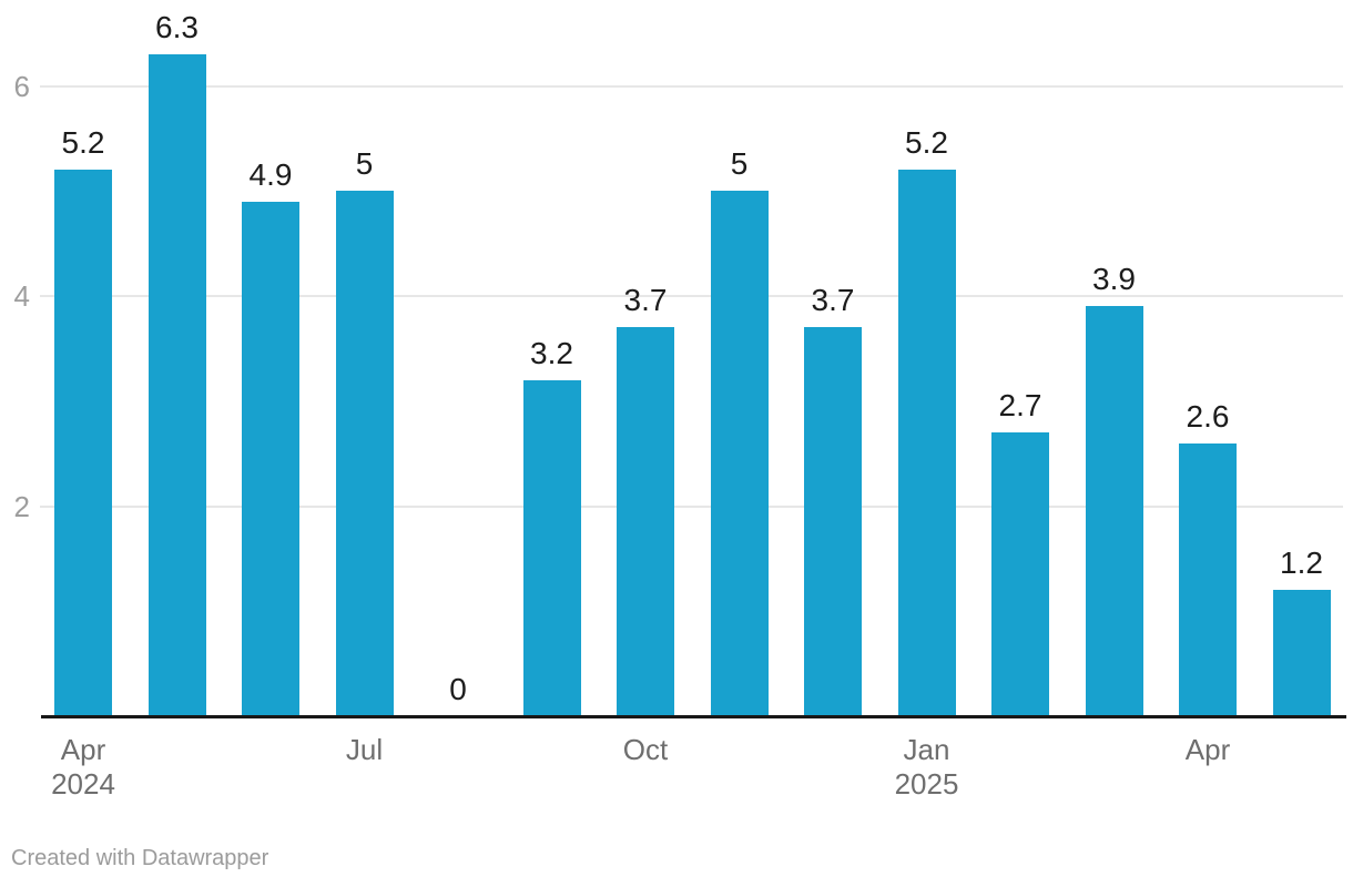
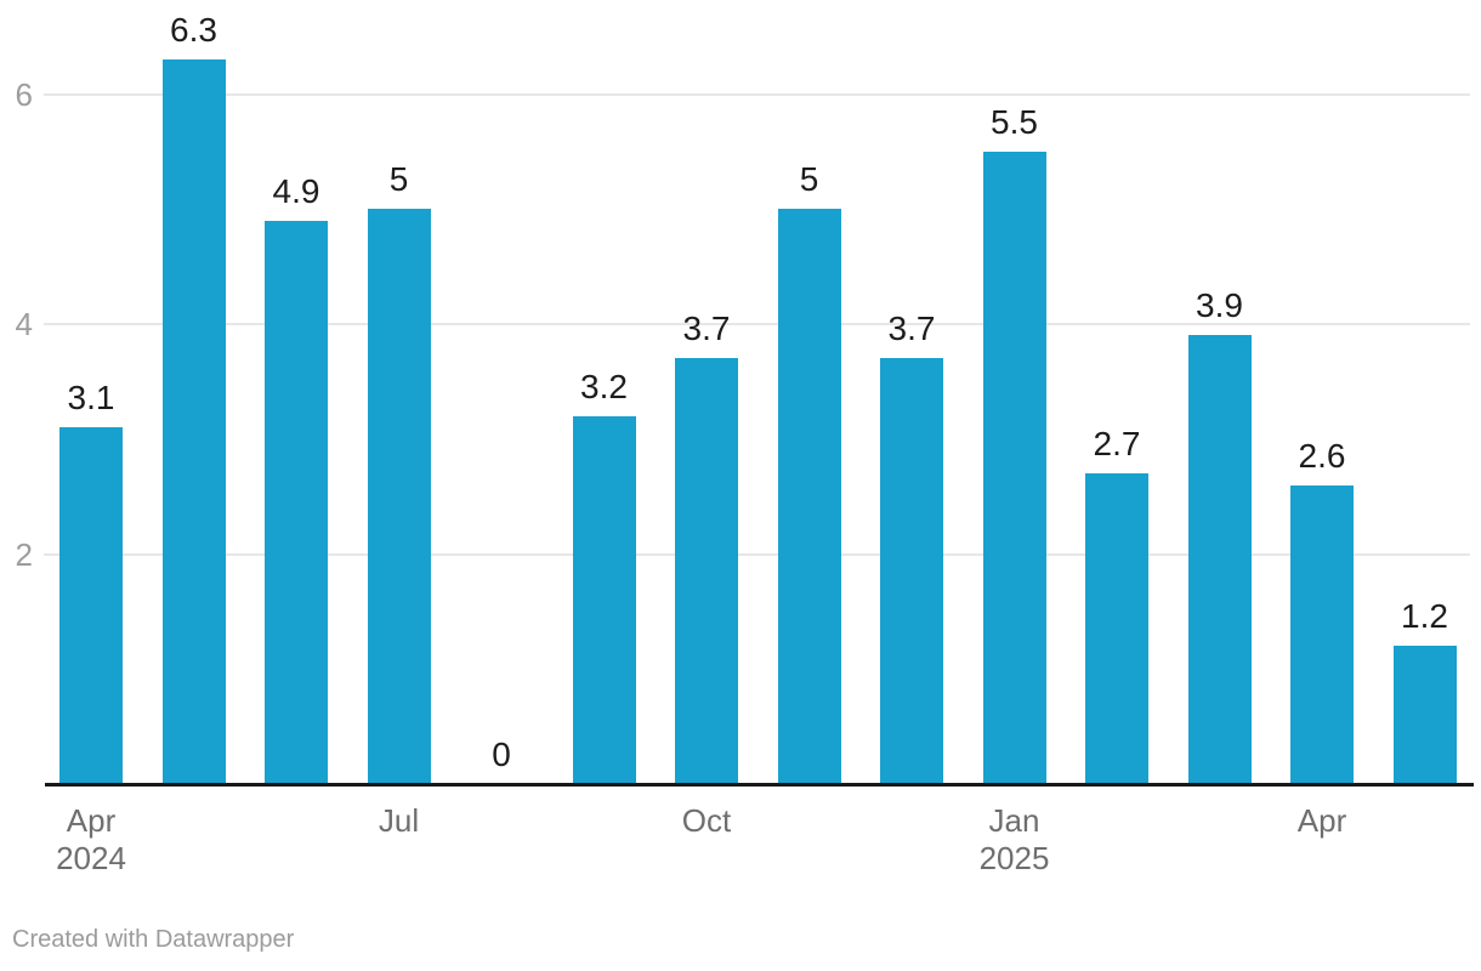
Apr 2024: 5.2 -> 3.1
Jan 2025: 5.2 -> 5.5
